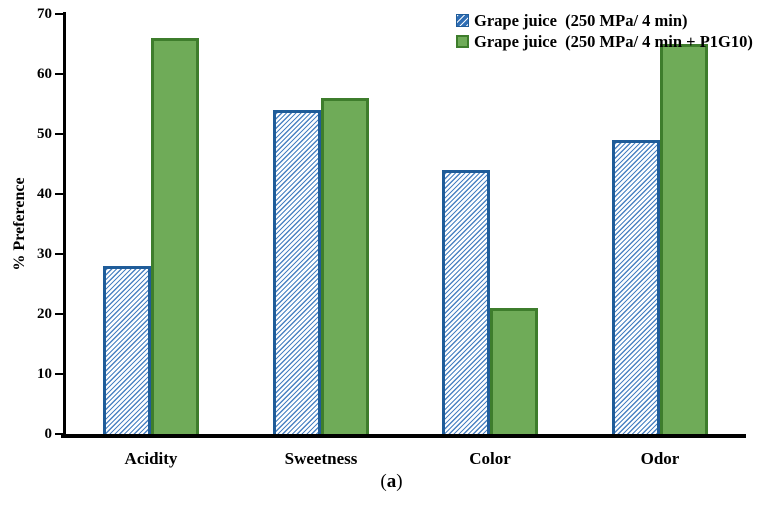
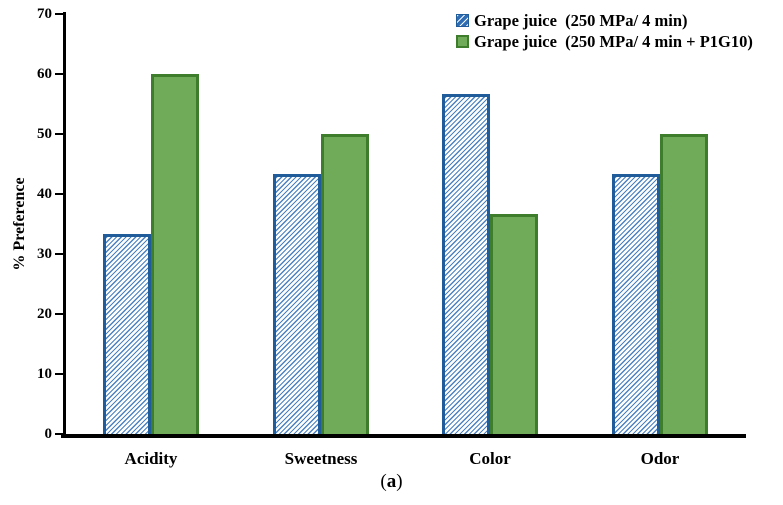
Grape juice (250 MPa/ 4 min)/Acidity: 28 -> 33
Grape juice (250 MPa/ 4 min + P1G10)/Acidity: 66 -> 60
Grape juice (250 MPa/ 4 min)/Sweetness: 54 -> 43
Grape juice (250 MPa/ 4 min + P1G10)/Sweetness: 56 -> 50
Grape juice (250 MPa/ 4 min)/Color: 44 -> 57
Grape juice (250 MPa/ 4 min + P1G10)/Color: 21 -> 37
Grape juice (250 MPa/ 4 min)/Odor: 49 -> 43
Grape juice (250 MPa/ 4 min + P1G10)/Odor: 65 -> 50
